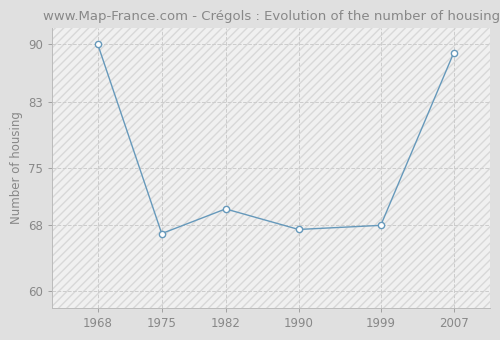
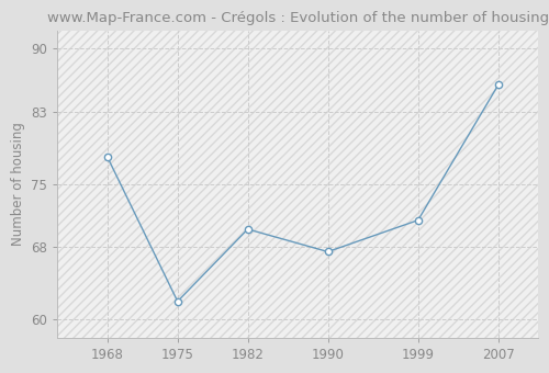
1968: 90.0 -> 78.0
1975: 67.0 -> 62.0
1999: 68.0 -> 71.0
2007: 89.0 -> 86.0
